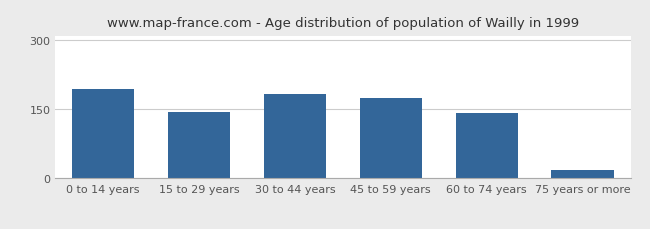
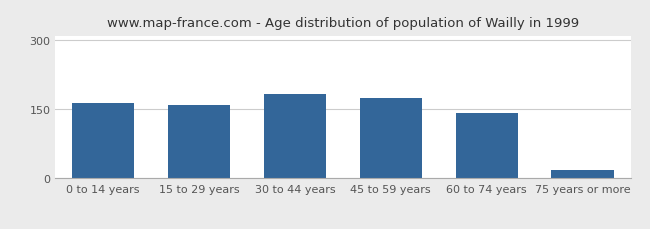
0 to 14 years: 195 -> 163
15 to 29 years: 145 -> 159
